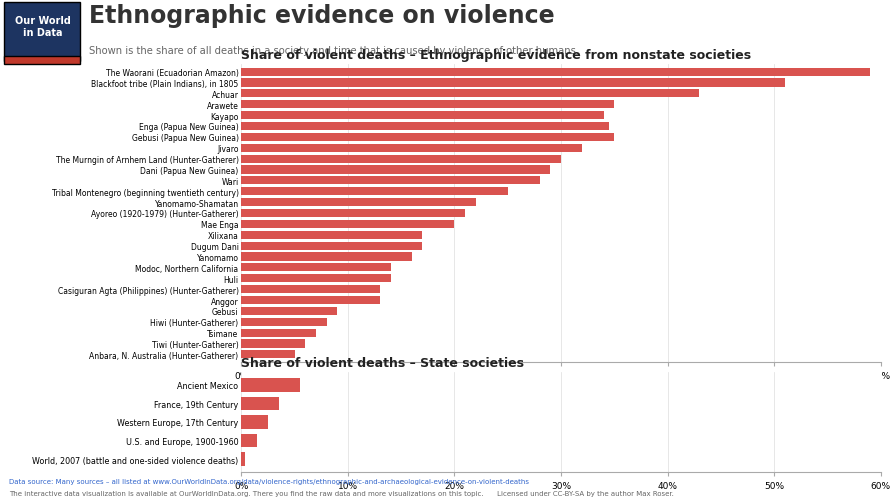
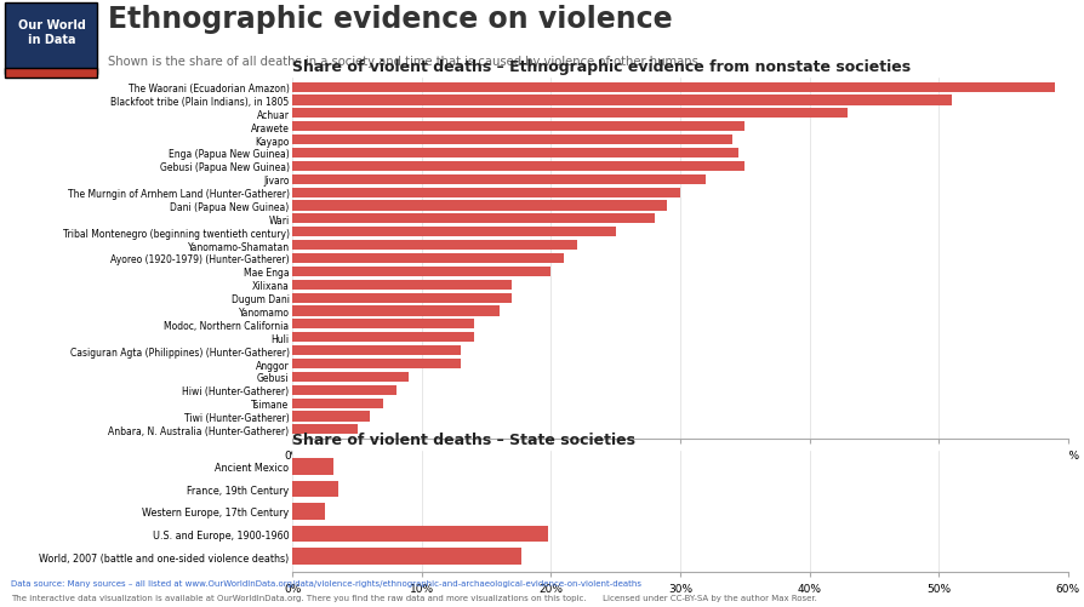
Share of violent deaths – State societies/Ancient Mexico: 5.5% -> 3.2%
Share of violent deaths – State societies/U.S. and Europe, 1900-1960: 1.5% -> 19.8%
Share of violent deaths – State societies/World, 2007 (battle and one-sided violence deaths): 0.3% -> 17.7%
